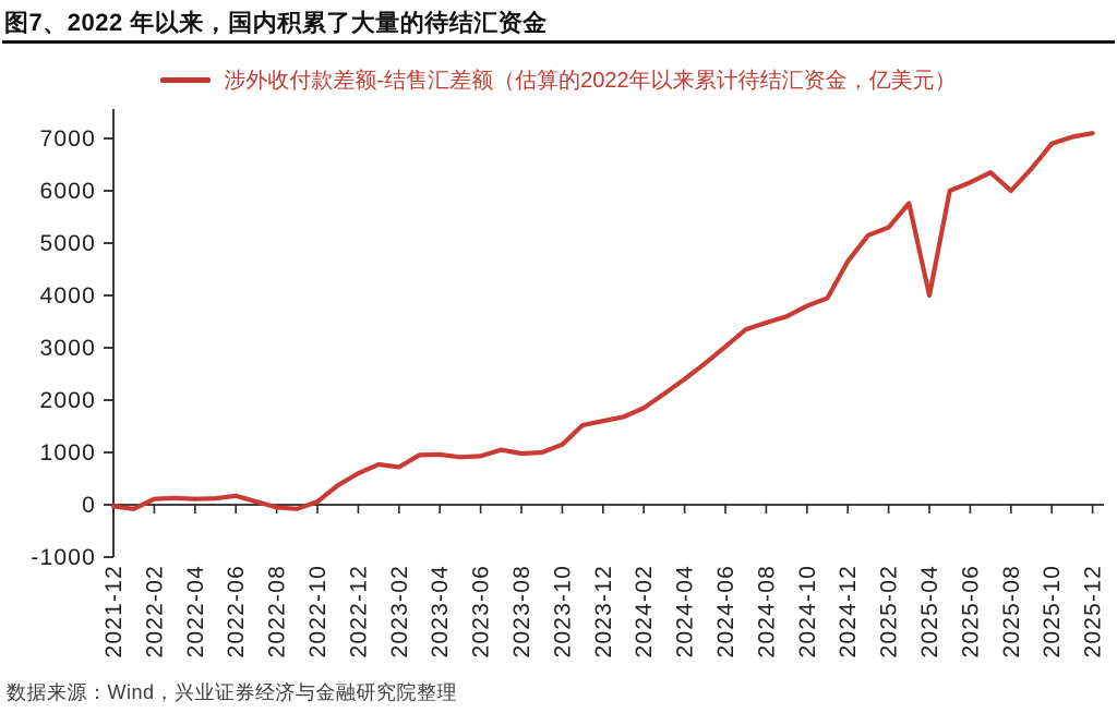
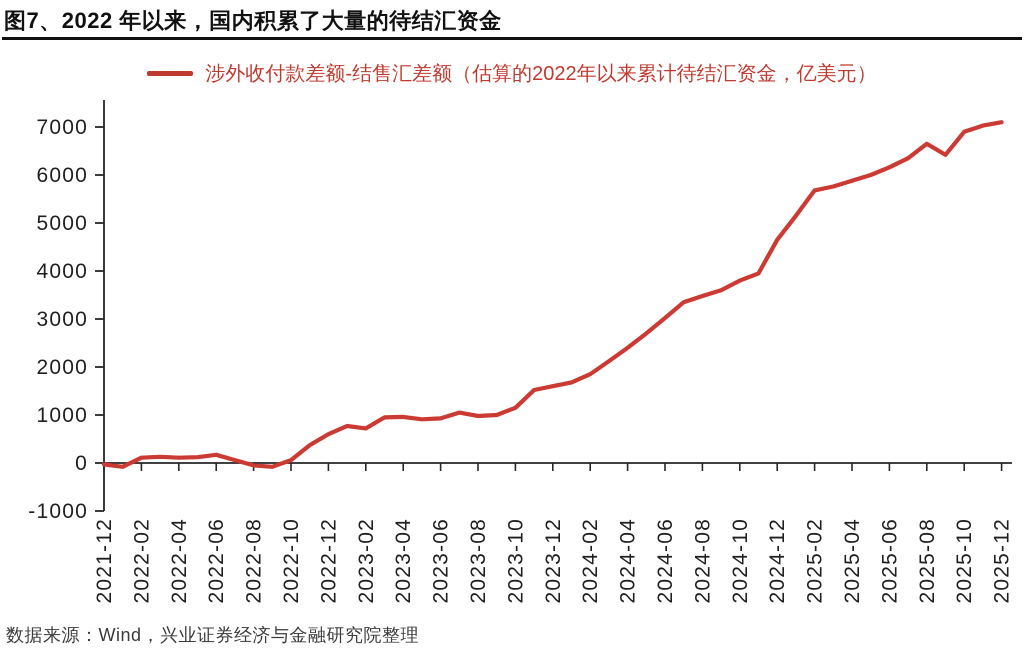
2025-02: 5300 -> 5700
2025-04: 4000 -> 5900
2025-08: 6000 -> 6600
